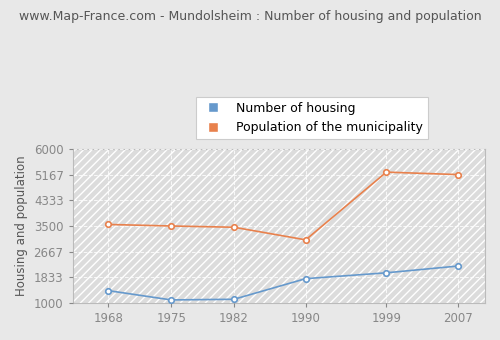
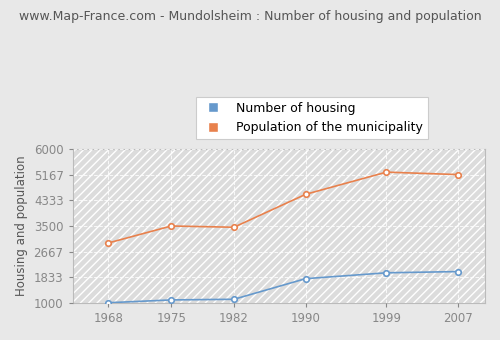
Number of housing/1968: 1400 -> 1010
Population of the municipality/1968: 3550 -> 2950
Population of the municipality/1990: 3050 -> 4530
Number of housing/2007: 2200 -> 2020
